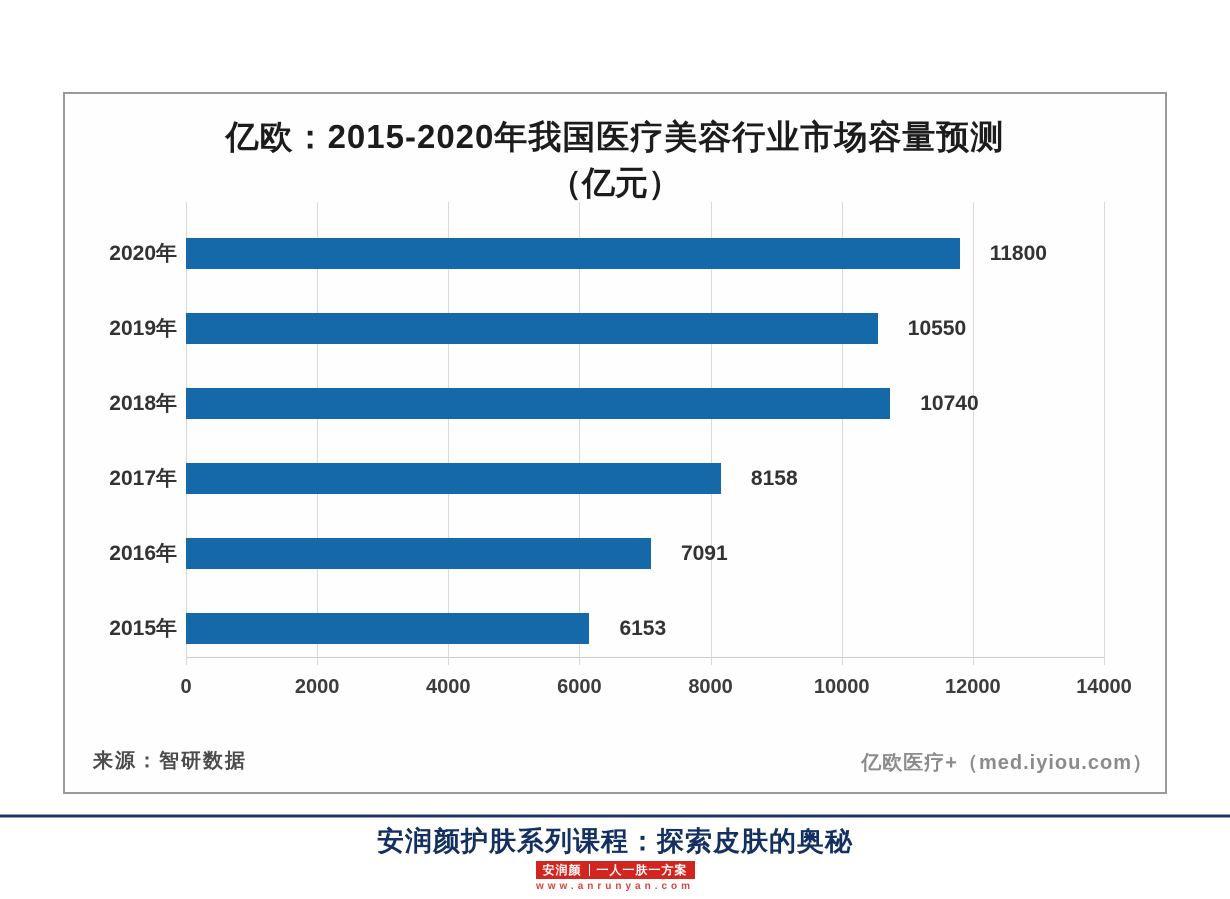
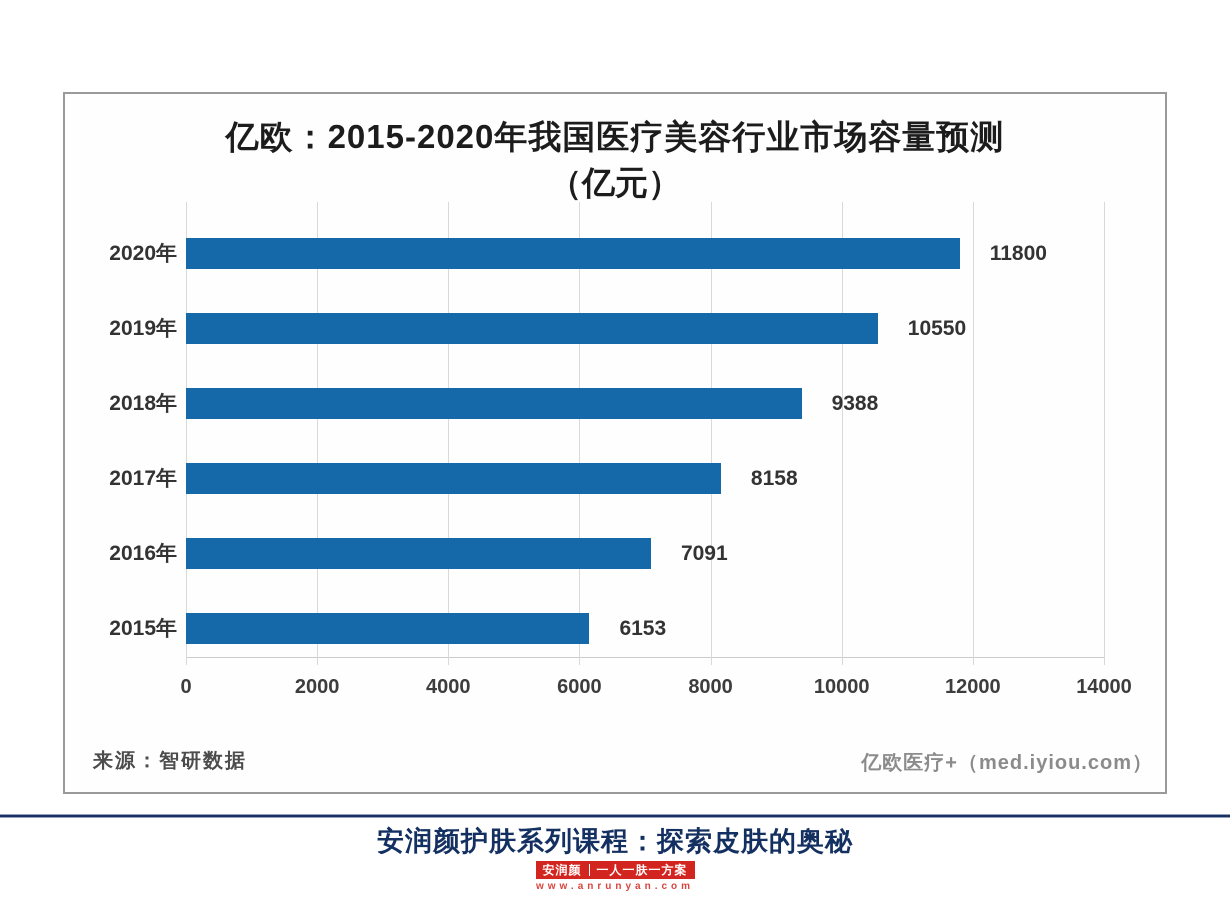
2018年: 10740 -> 9388
